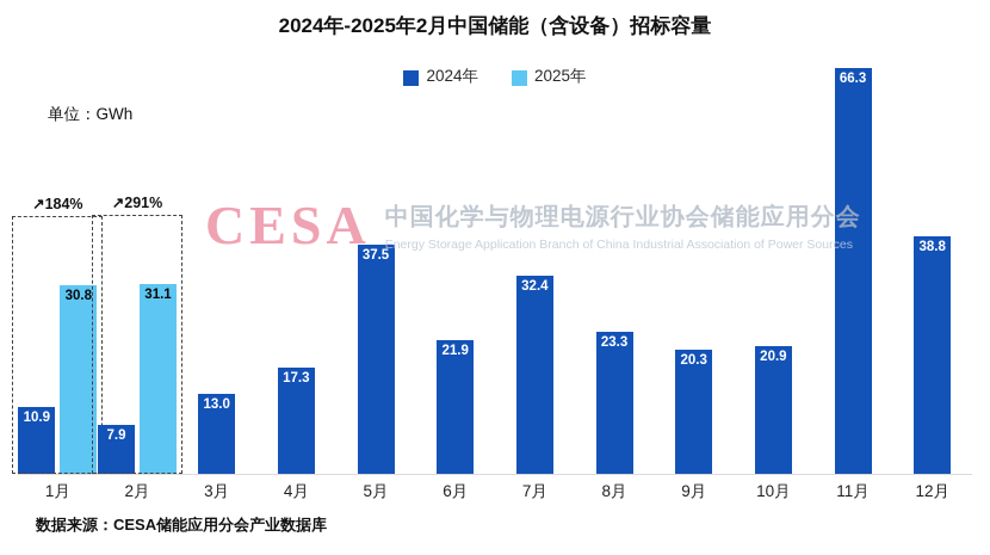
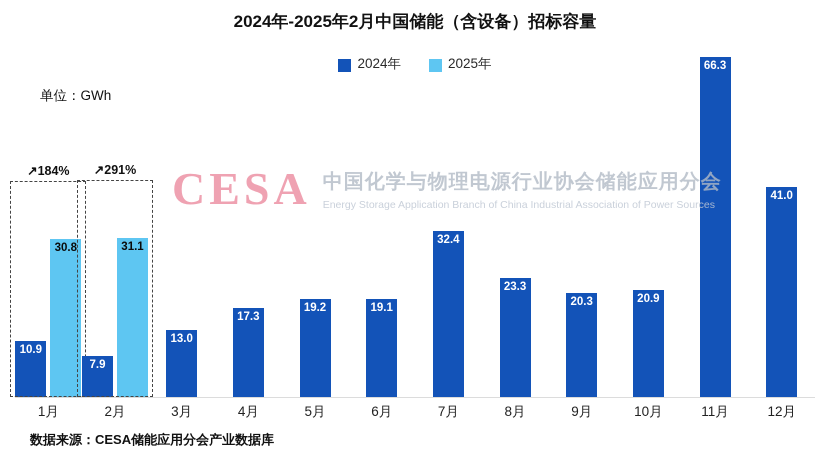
2024年/5月: 37.5 -> 19.2
2024年/6月: 21.9 -> 19.1
2024年/12月: 38.8 -> 41.0
